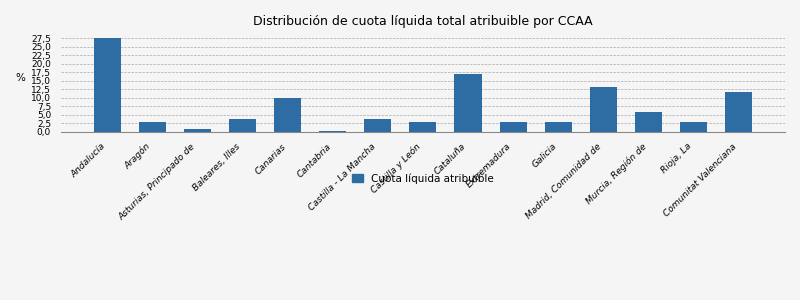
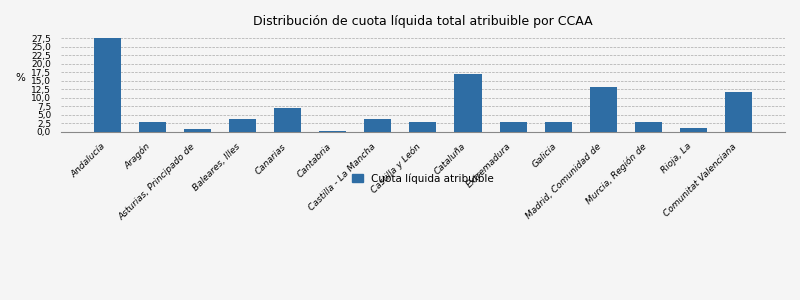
Canarias: 10,0 -> 7,0
Murcia, Región de: 6,0 -> 2,9
Rioja, La: 3,0 -> 1,3
